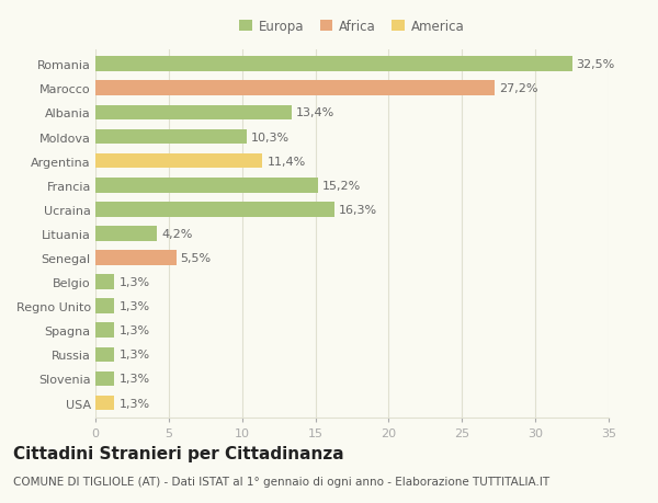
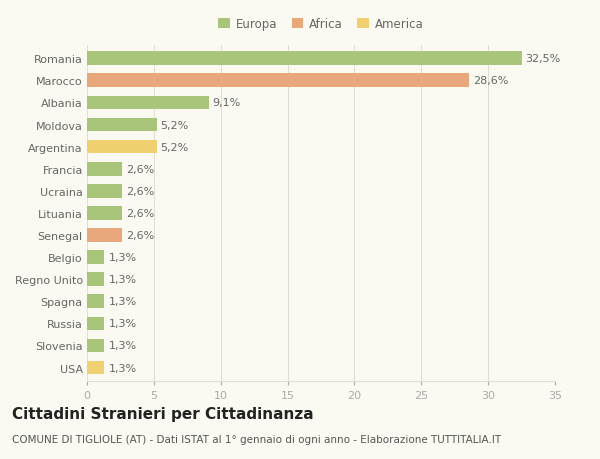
Marocco: 27,2% -> 28,6%
Albania: 13,4% -> 9,1%
Moldova: 10,3% -> 5,2%
Argentina: 11,4% -> 5,2%
Francia: 15,2% -> 2,6%
Ucraina: 16,3% -> 2,6%
Lituania: 4,2% -> 2,6%
Senegal: 5,5% -> 2,6%
